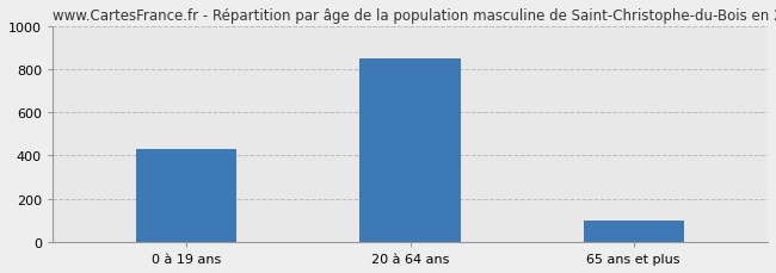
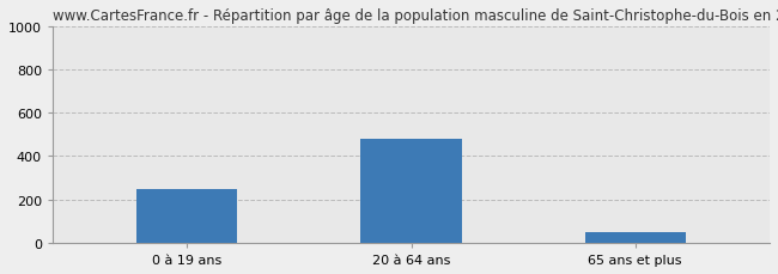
0 à 19 ans: 430 -> 250
20 à 64 ans: 850 -> 480
65 ans et plus: 100 -> 50
